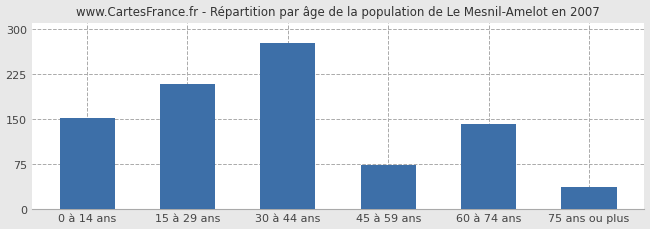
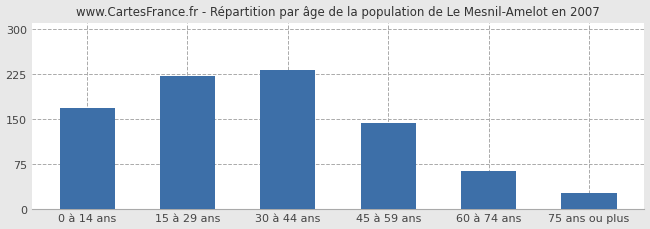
0 à 14 ans: 152 -> 168
15 à 29 ans: 208 -> 222
30 à 44 ans: 276 -> 232
45 à 59 ans: 72 -> 143
60 à 74 ans: 142 -> 62
75 ans ou plus: 36 -> 26
